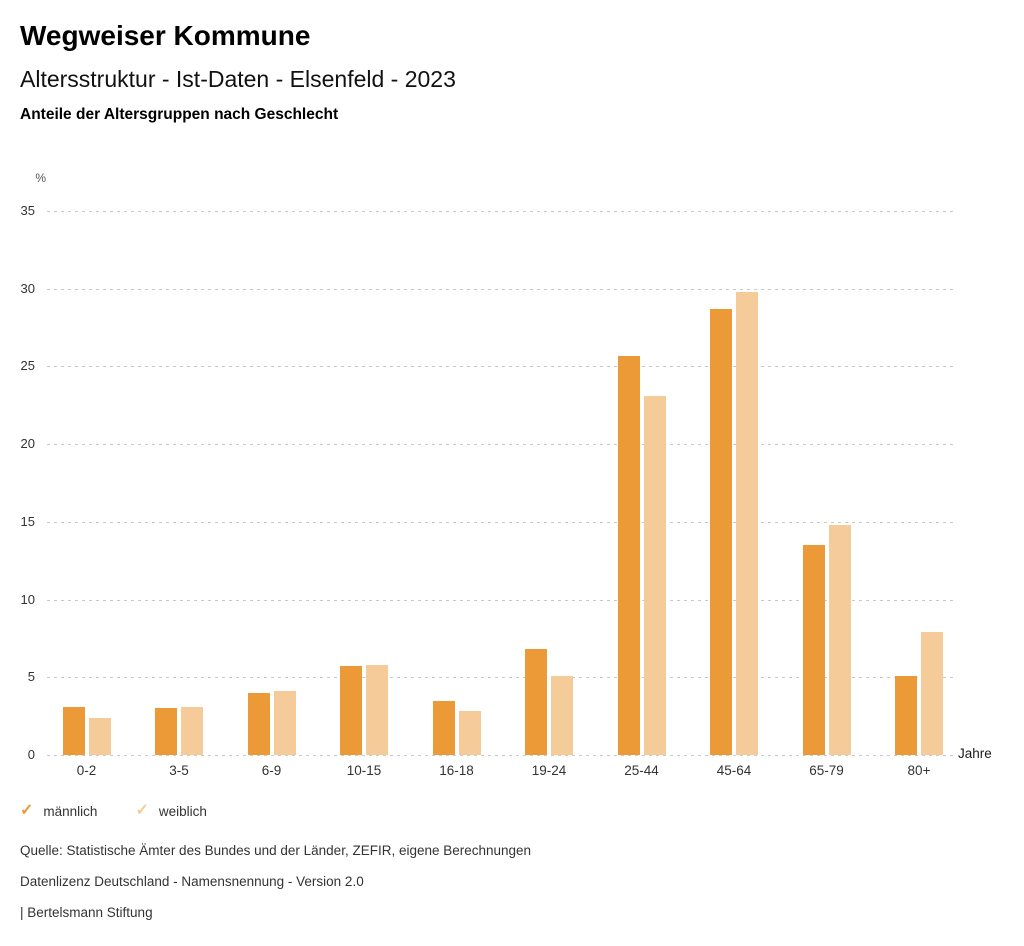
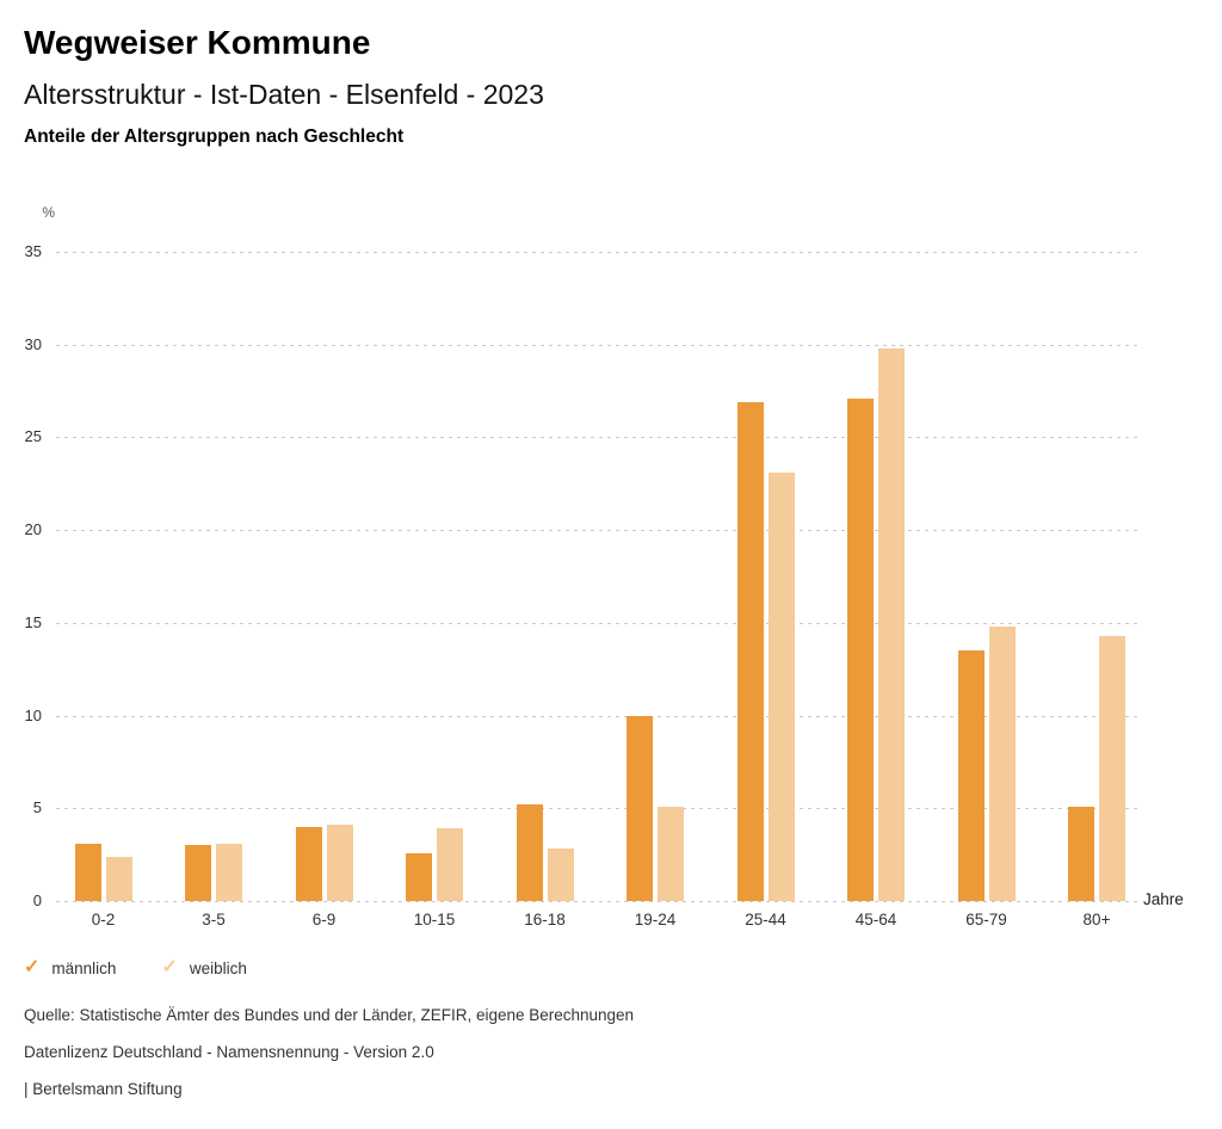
männlich/10-15: 5.7 -> 2.6
weiblich/10-15: 5.8 -> 3.9
männlich/16-18: 3.5 -> 5.2
männlich/19-24: 6.8 -> 10.0
männlich/25-44: 25.7 -> 26.9
männlich/45-64: 28.7 -> 27.1
weiblich/80+: 7.9 -> 14.3
